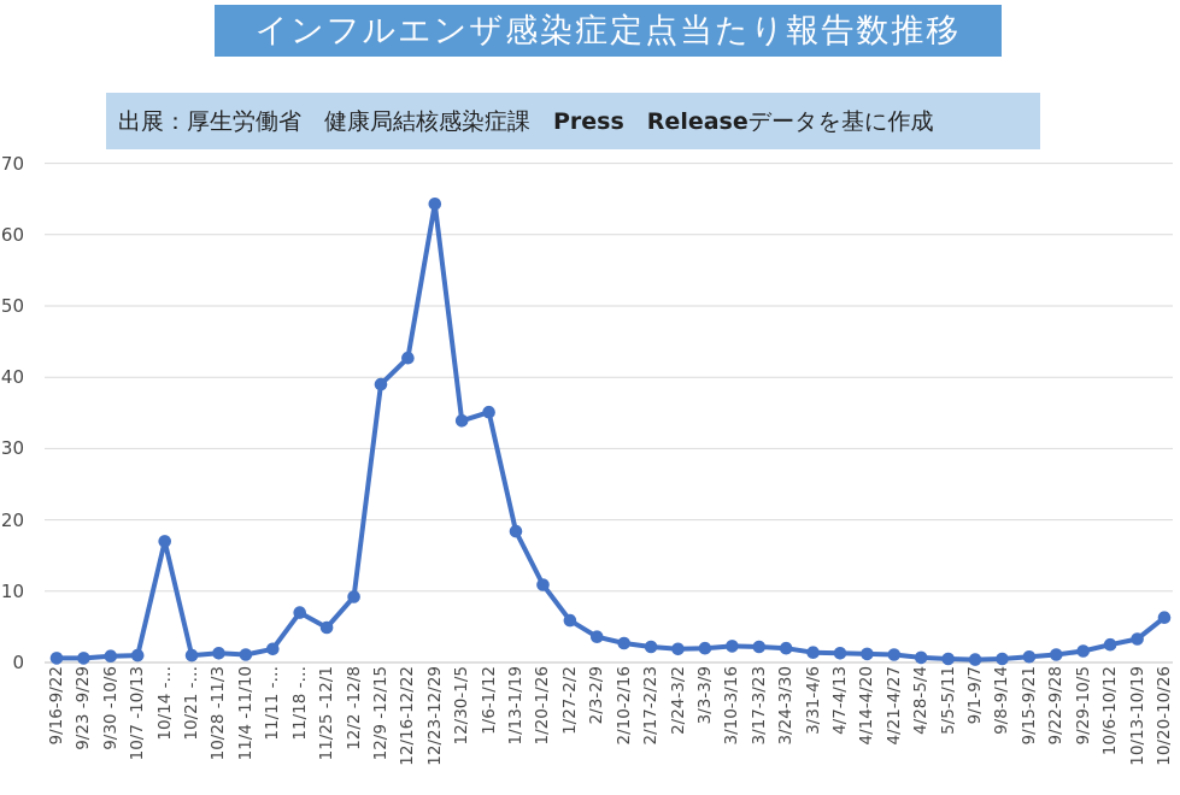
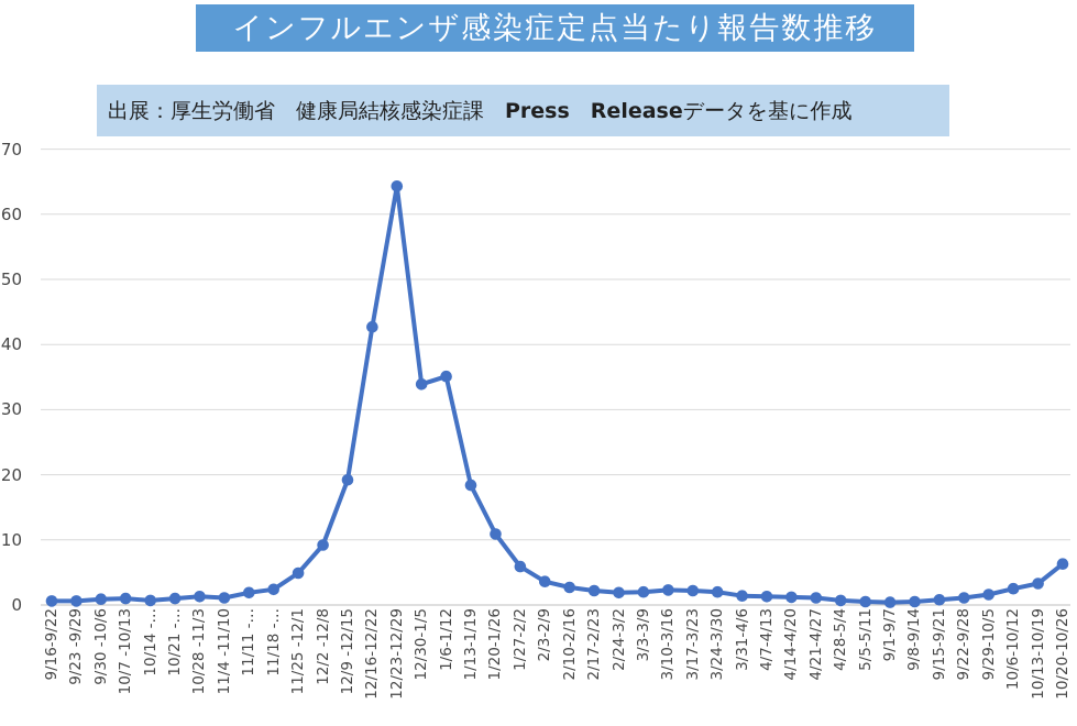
10/14 -…: 17 -> 1
11/18 -…: 7 -> 2
12/9 -12/15: 39 -> 19
